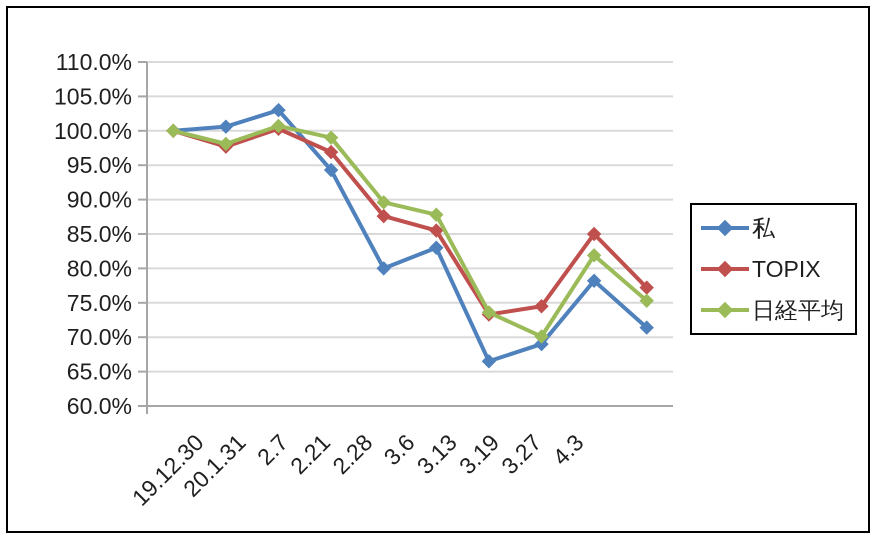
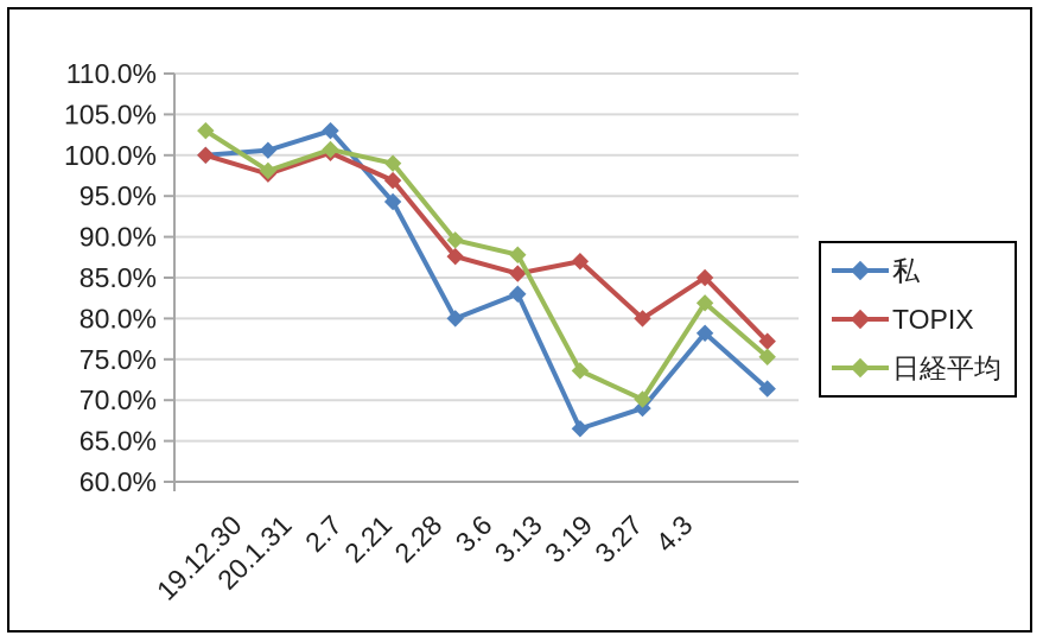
日経平均/19.12.30: 100% -> 103%
TOPIX/3.13: 73% -> 87%
TOPIX/3.19: 74% -> 80%
